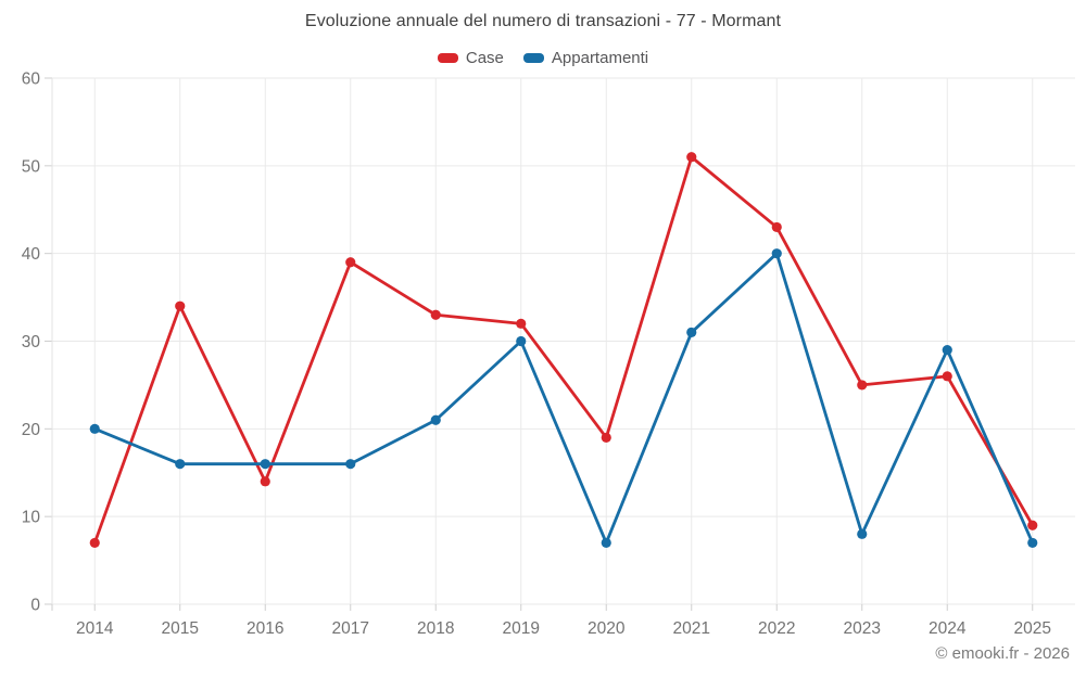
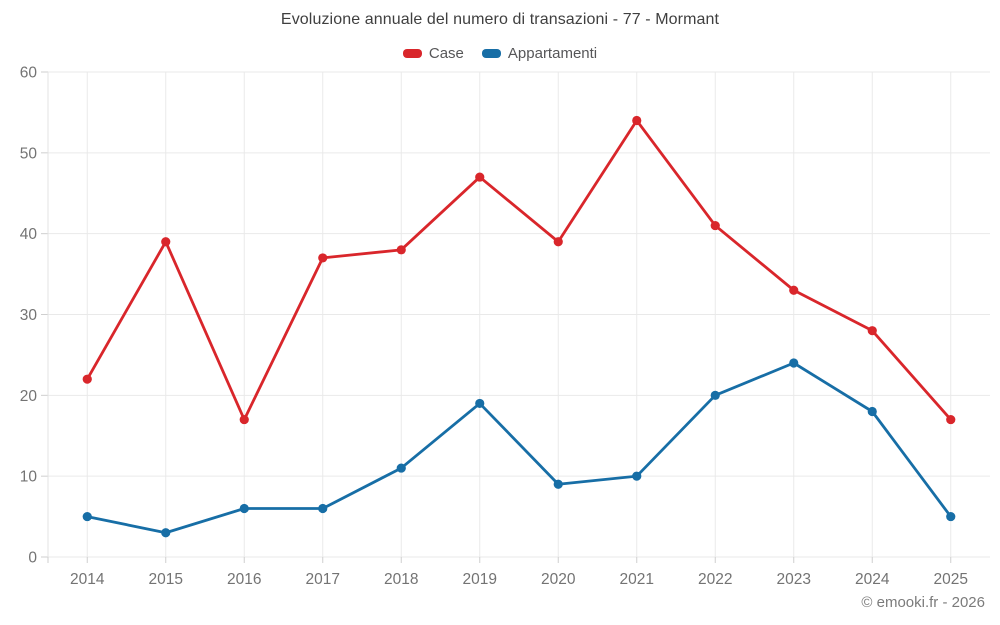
Case/2014: 7 -> 22
Appartamenti/2014: 20 -> 5
Case/2015: 34 -> 39
Appartamenti/2015: 16 -> 3
Case/2016: 14 -> 17
Appartamenti/2016: 16 -> 6
Case/2017: 39 -> 37
Appartamenti/2017: 16 -> 6
Case/2018: 33 -> 38
Appartamenti/2018: 21 -> 11
Case/2019: 32 -> 47
Appartamenti/2019: 30 -> 19
Case/2020: 19 -> 39
Appartamenti/2020: 7 -> 9
Case/2021: 51 -> 54
Appartamenti/2021: 31 -> 10
Case/2022: 43 -> 41
Appartamenti/2022: 40 -> 20
Case/2023: 25 -> 33
Appartamenti/2023: 8 -> 24
Case/2024: 26 -> 28
Appartamenti/2024: 29 -> 18
Case/2025: 9 -> 17
Appartamenti/2025: 7 -> 5
